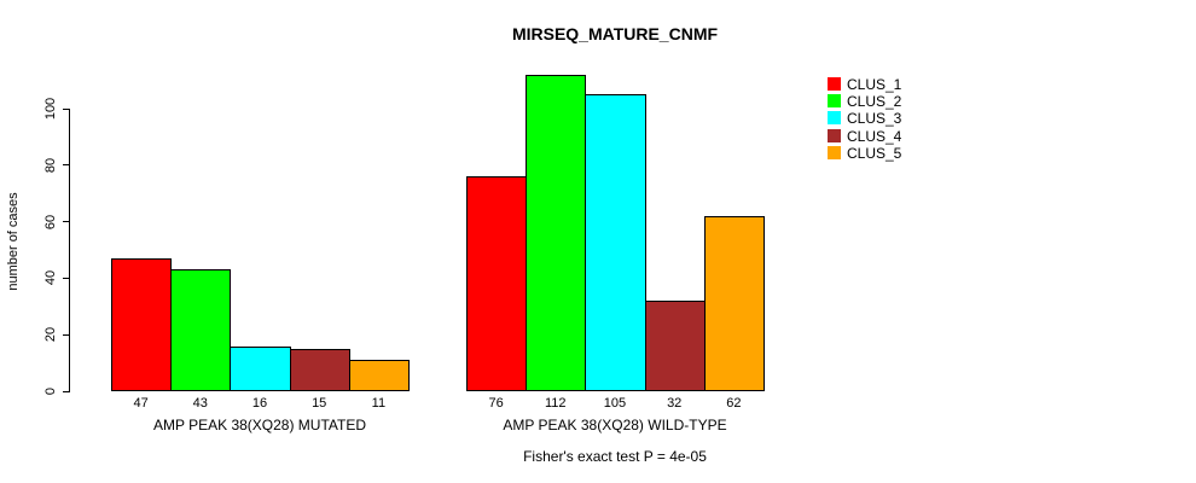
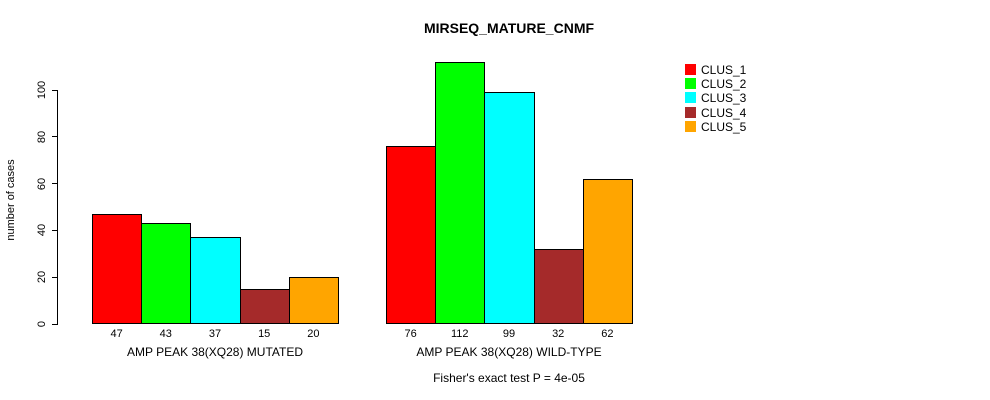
CLUS_3/AMP PEAK 38(XQ28) MUTATED: 16 -> 37
CLUS_5/AMP PEAK 38(XQ28) MUTATED: 11 -> 20
CLUS_3/AMP PEAK 38(XQ28) WILD-TYPE: 105 -> 99
